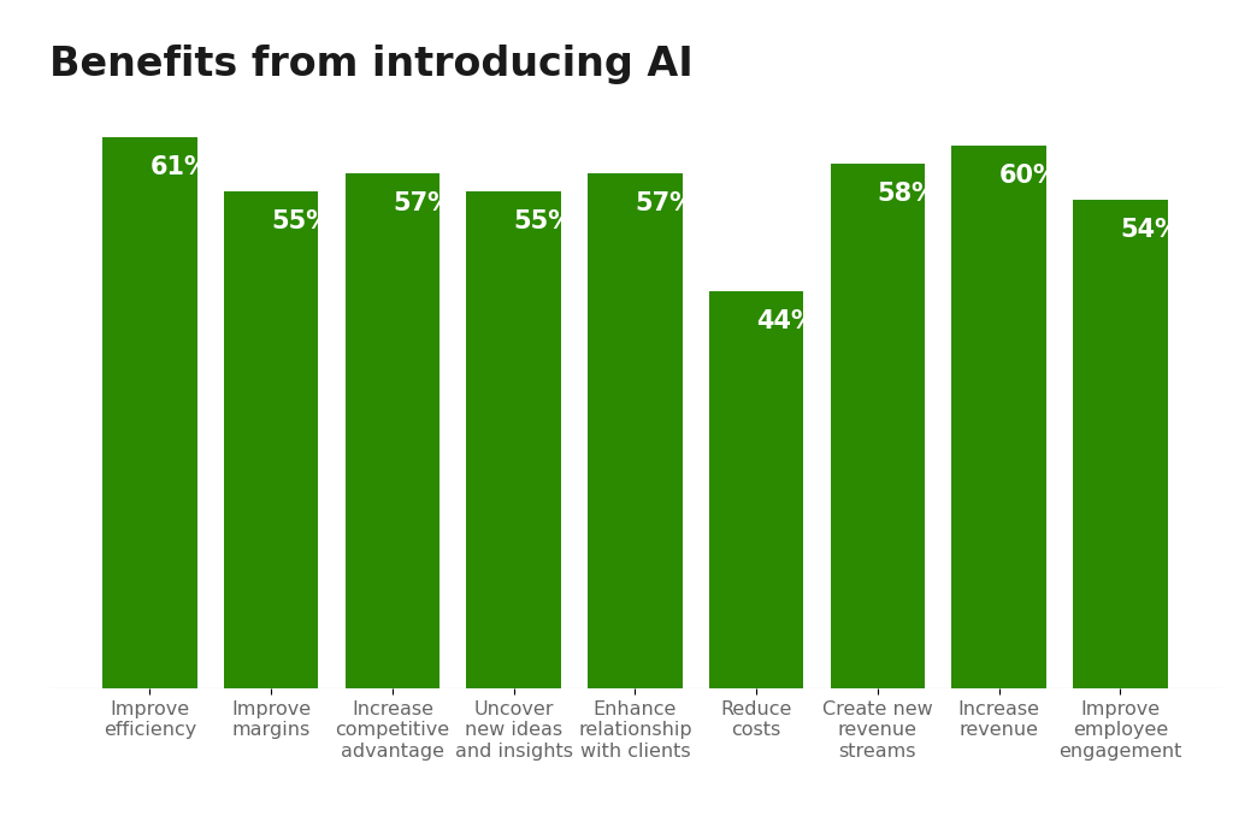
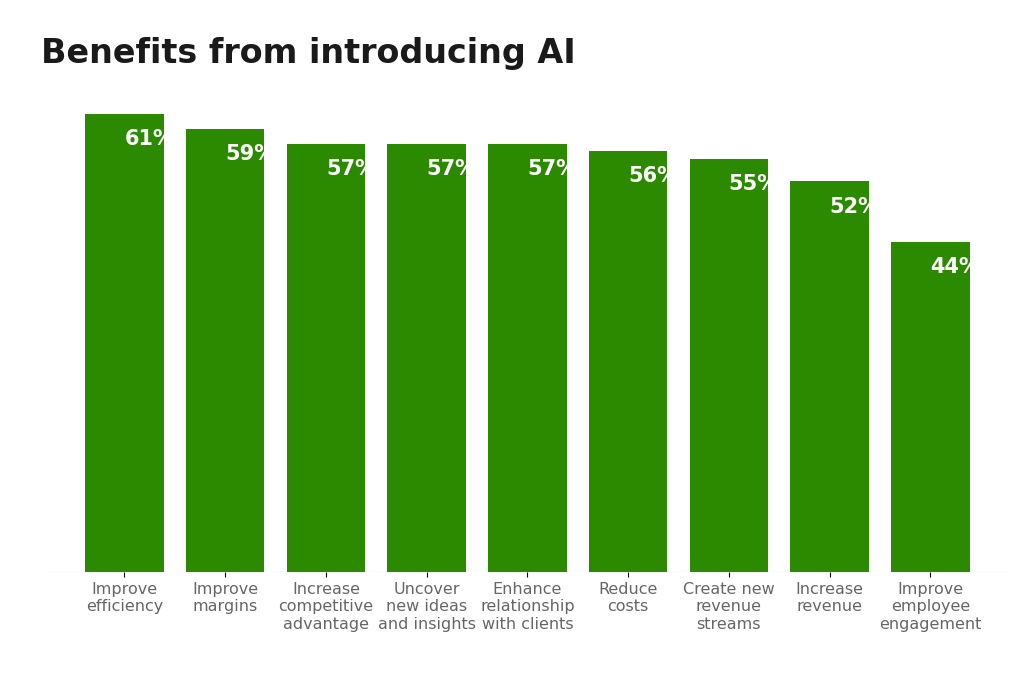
Improve margins: 55% -> 59%
Uncover new ideas and insights: 55% -> 57%
Reduce costs: 44% -> 56%
Create new revenue streams: 58% -> 55%
Increase revenue: 60% -> 52%
Improve employee engagement: 54% -> 44%
